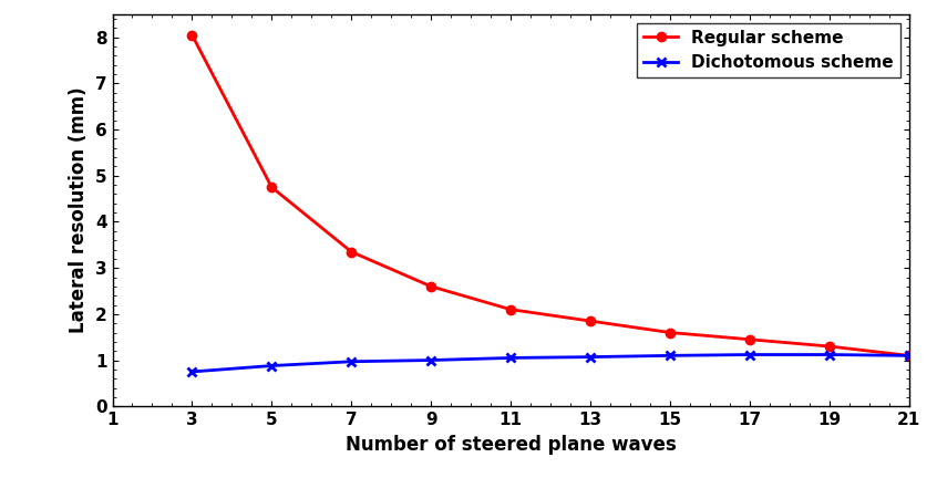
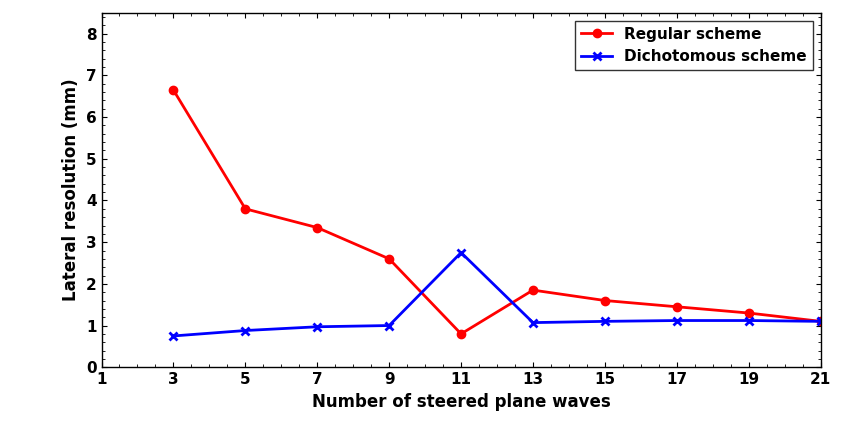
Regular scheme/3: 8.05 -> 6.65
Regular scheme/5: 4.75 -> 3.80
Regular scheme/11: 2.10 -> 0.80
Dichotomous scheme/11: 1.05 -> 2.75
